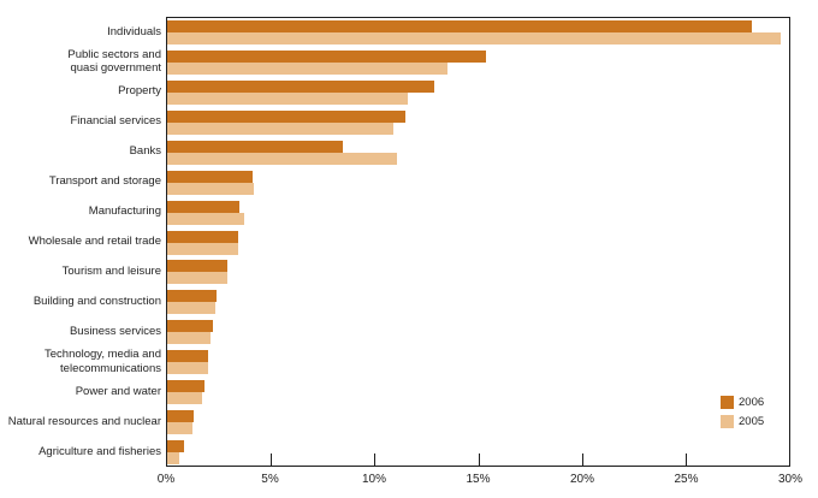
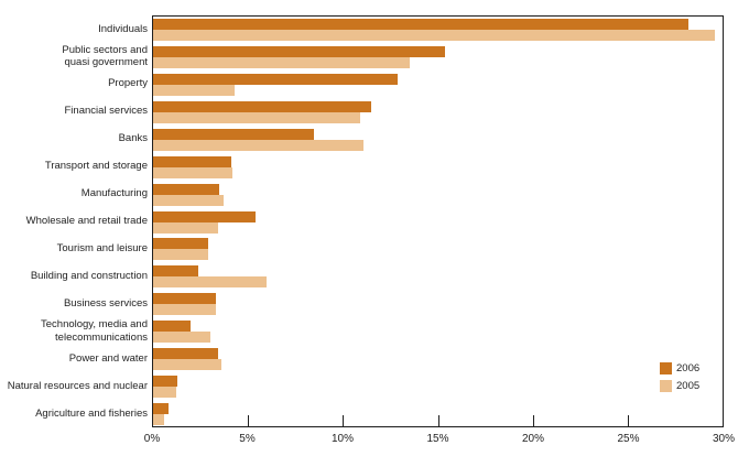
2005/Property: 11.6% -> 4.3%
2006/Wholesale and retail trade: 3.4% -> 5.4%
2005/Building and construction: 2.3% -> 6.0%
2006/Business services: 2.2% -> 3.3%
2005/Business services: 2.1% -> 3.3%
2005/Technology, media and telecommunications: 2.0% -> 3.0%
2006/Power and water: 1.8% -> 3.4%
2005/Power and water: 1.7% -> 3.6%
